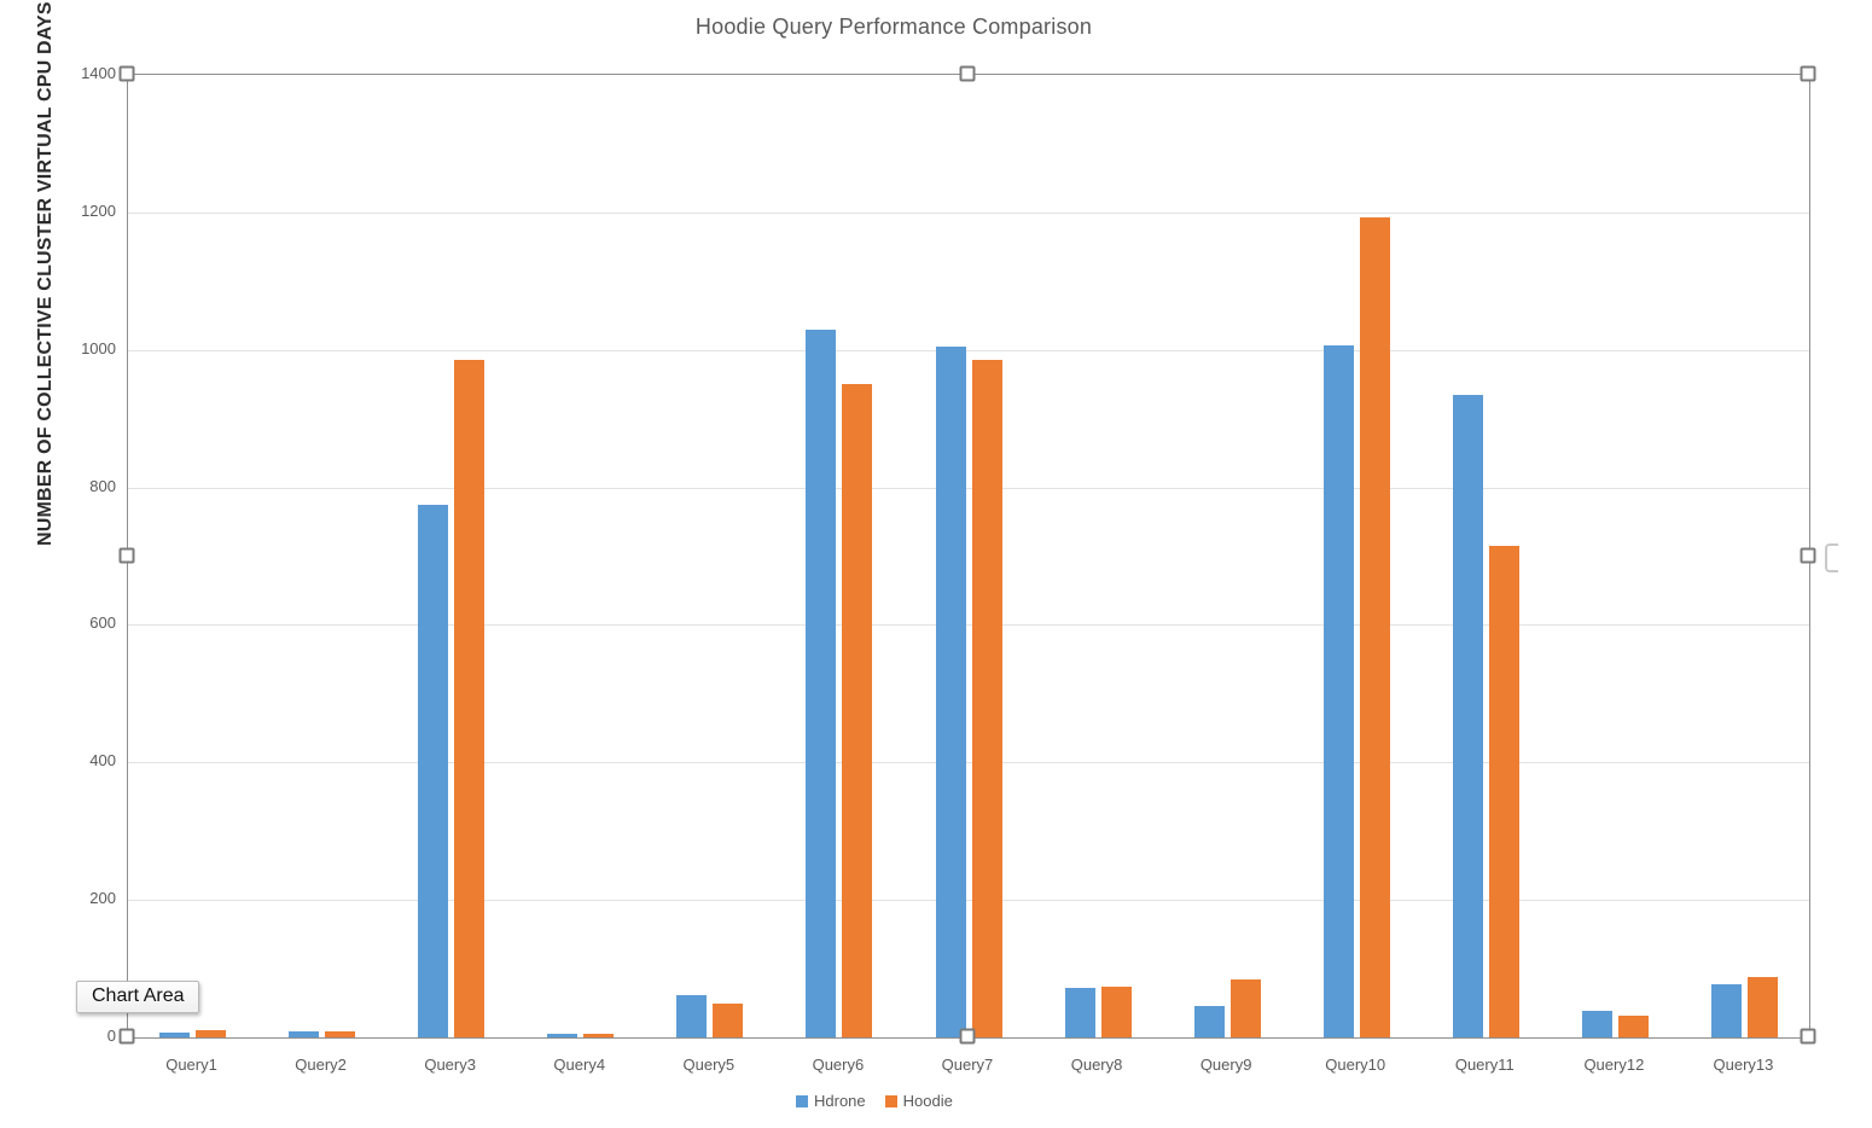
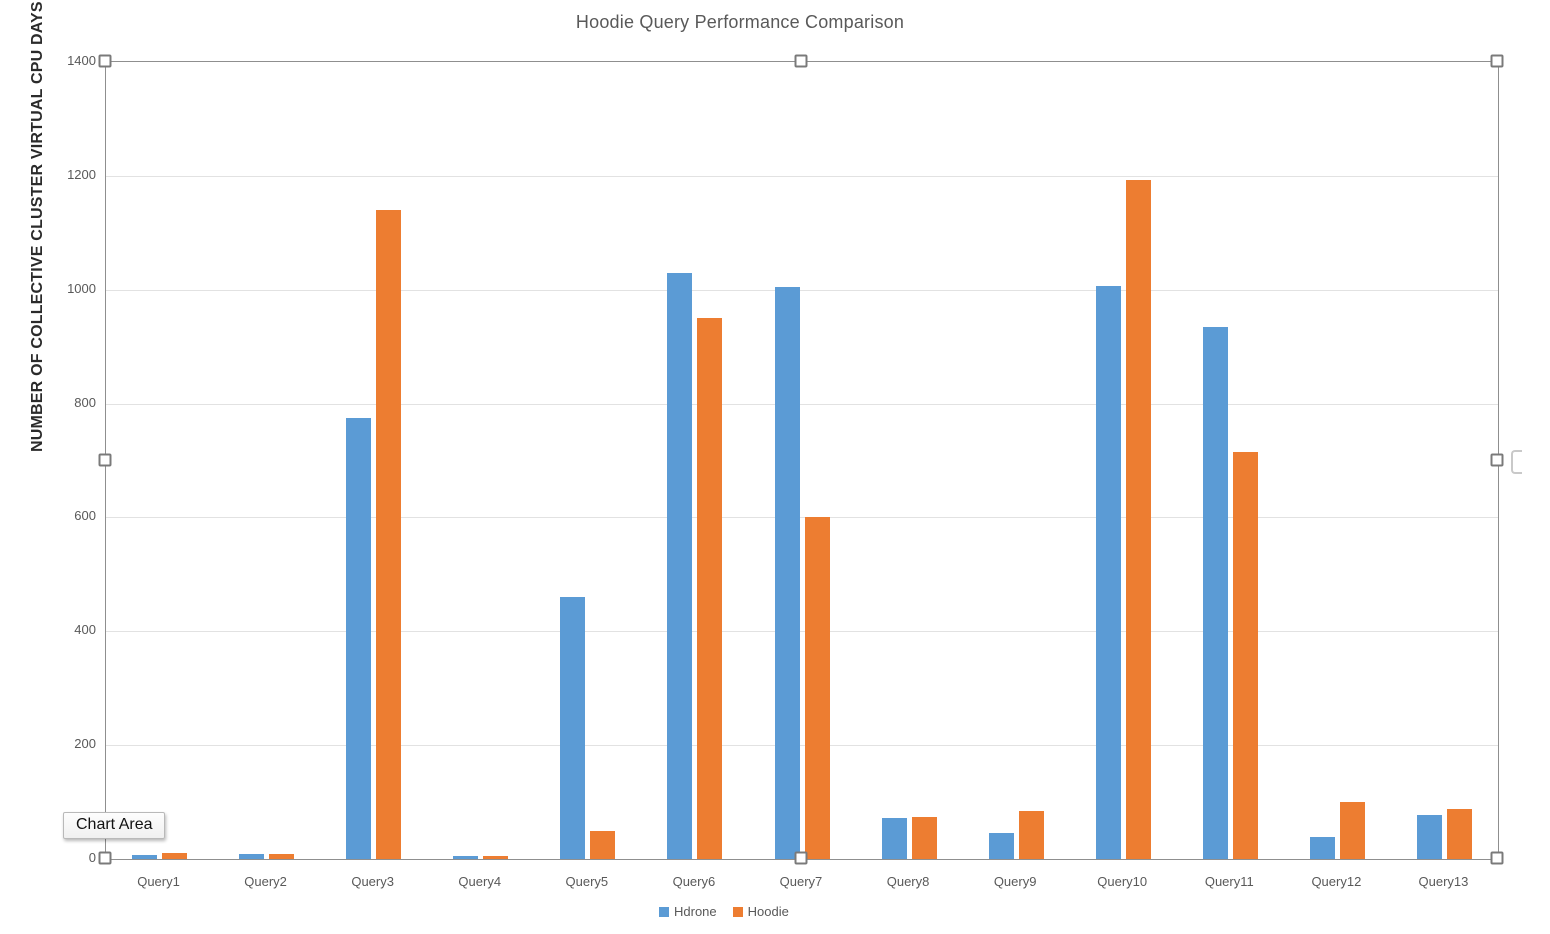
Hoodie/Query3: 980 -> 1140
Hdrone/Query5: 60 -> 460
Hoodie/Query7: 980 -> 600
Hoodie/Query12: 30 -> 100
